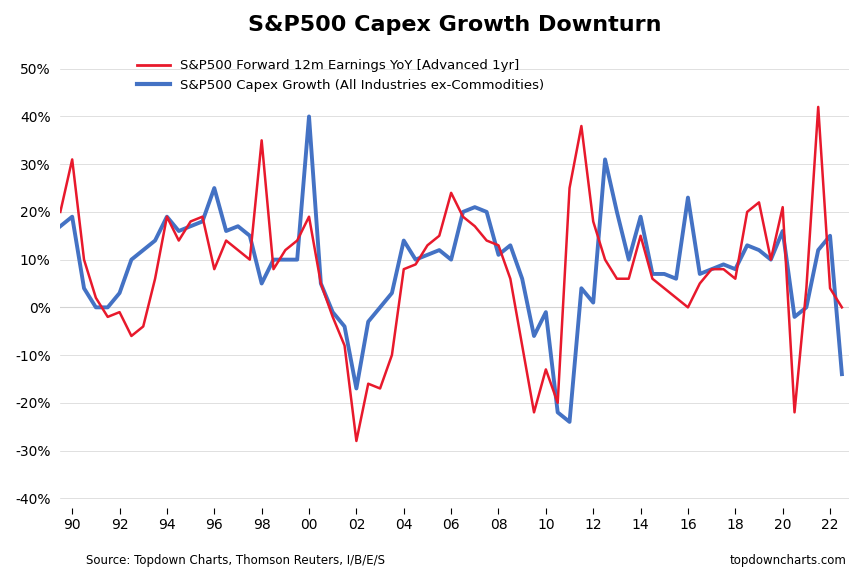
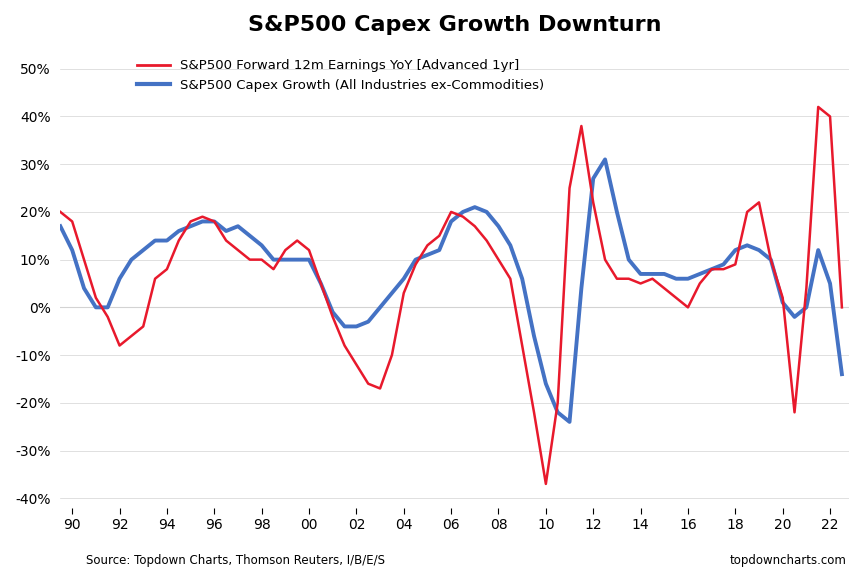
S&P500 Forward 12m Earnings YoY [Advanced 1yr]/90: 31% -> 18%
S&P500 Capex Growth (All Industries ex-Commodities)/90: 19% -> 12%
S&P500 Forward 12m Earnings YoY [Advanced 1yr]/92: -1% -> -8%
S&P500 Capex Growth (All Industries ex-Commodities)/92: 3% -> 6%
S&P500 Forward 12m Earnings YoY [Advanced 1yr]/94: 19% -> 8%
S&P500 Capex Growth (All Industries ex-Commodities)/94: 19% -> 14%
S&P500 Forward 12m Earnings YoY [Advanced 1yr]/96: 8% -> 18%
S&P500 Capex Growth (All Industries ex-Commodities)/96: 25% -> 18%
S&P500 Forward 12m Earnings YoY [Advanced 1yr]/98: 35% -> 10%
S&P500 Capex Growth (All Industries ex-Commodities)/98: 5% -> 13%
S&P500 Forward 12m Earnings YoY [Advanced 1yr]/00: 19% -> 12%
S&P500 Capex Growth (All Industries ex-Commodities)/00: 40% -> 10%
S&P500 Forward 12m Earnings YoY [Advanced 1yr]/02: -28% -> -12%
S&P500 Capex Growth (All Industries ex-Commodities)/02: -17% -> -4%
S&P500 Forward 12m Earnings YoY [Advanced 1yr]/04: 8% -> 3%
S&P500 Capex Growth (All Industries ex-Commodities)/04: 14% -> 6%
S&P500 Forward 12m Earnings YoY [Advanced 1yr]/06: 24% -> 20%
S&P500 Capex Growth (All Industries ex-Commodities)/06: 10% -> 18%
S&P500 Forward 12m Earnings YoY [Advanced 1yr]/08: 13% -> 10%
S&P500 Capex Growth (All Industries ex-Commodities)/08: 11% -> 17%
S&P500 Forward 12m Earnings YoY [Advanced 1yr]/10: -13% -> -37%
S&P500 Capex Growth (All Industries ex-Commodities)/10: -1% -> -16%
S&P500 Forward 12m Earnings YoY [Advanced 1yr]/12: 18% -> 22%
S&P500 Capex Growth (All Industries ex-Commodities)/12: 1% -> 27%
S&P500 Forward 12m Earnings YoY [Advanced 1yr]/14: 15% -> 5%
S&P500 Capex Growth (All Industries ex-Commodities)/14: 19% -> 7%
S&P500 Capex Growth (All Industries ex-Commodities)/16: 23% -> 6%
S&P500 Forward 12m Earnings YoY [Advanced 1yr]/18: 6% -> 9%
S&P500 Capex Growth (All Industries ex-Commodities)/18: 8% -> 12%
S&P500 Forward 12m Earnings YoY [Advanced 1yr]/20: 21% -> 2%
S&P500 Capex Growth (All Industries ex-Commodities)/20: 16% -> 1%
S&P500 Forward 12m Earnings YoY [Advanced 1yr]/22: 4% -> 40%
S&P500 Capex Growth (All Industries ex-Commodities)/22: 15% -> 5%
